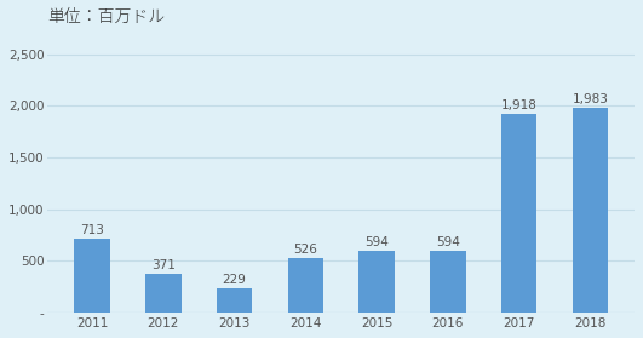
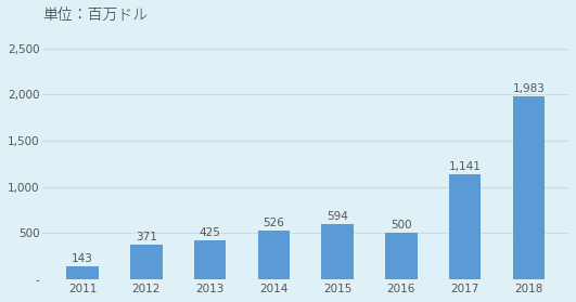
2011: 713 -> 143
2013: 229 -> 425
2016: 594 -> 500
2017: 1,918 -> 1,141
